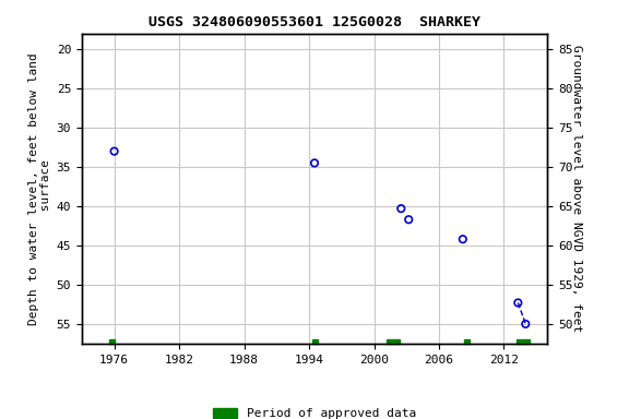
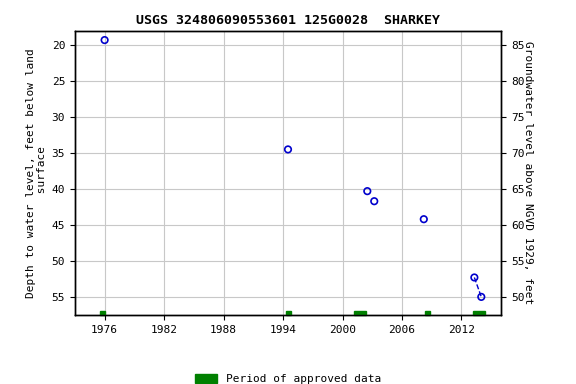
1976: 33.0 -> 19.3
